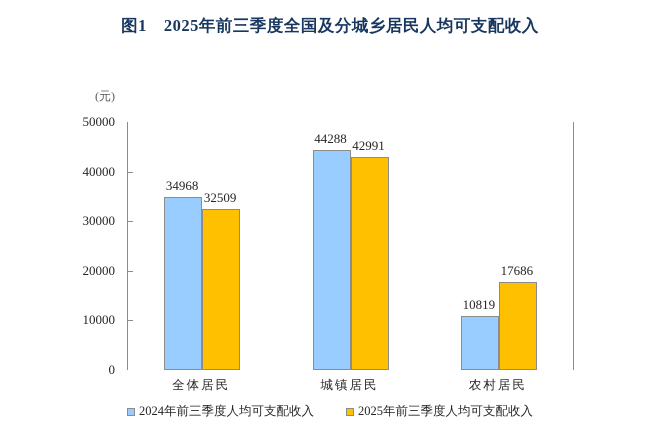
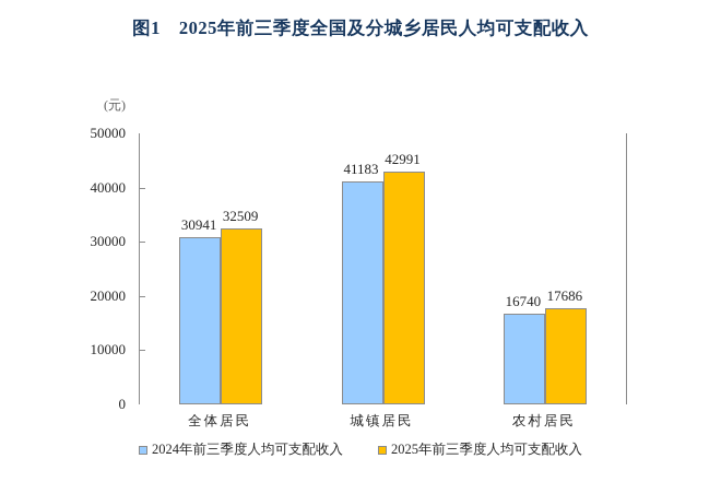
2024年前三季度人均可支配收入/全体居民: 34968 -> 30941
2024年前三季度人均可支配收入/城镇居民: 44288 -> 41183
2024年前三季度人均可支配收入/农村居民: 10819 -> 16740
